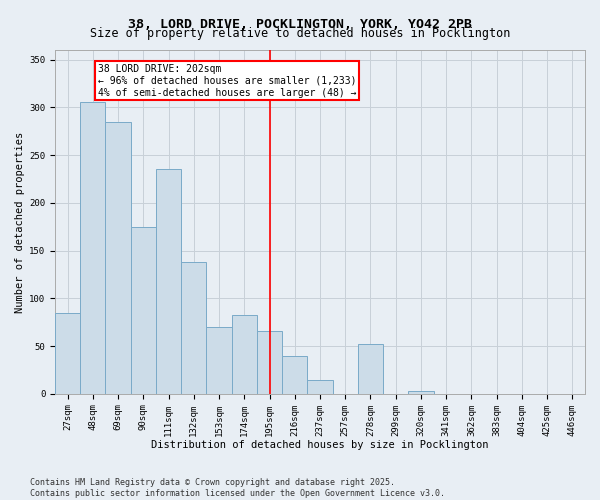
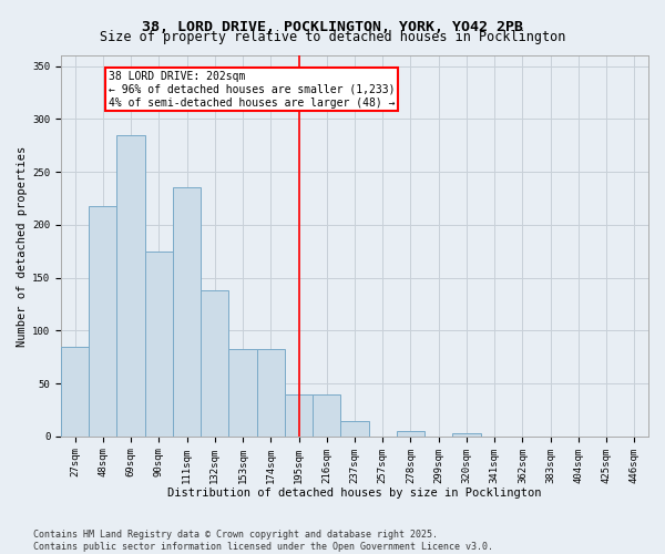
48sqm: 306 -> 218
153sqm: 70 -> 83
195sqm: 66 -> 40
278sqm: 52 -> 5
